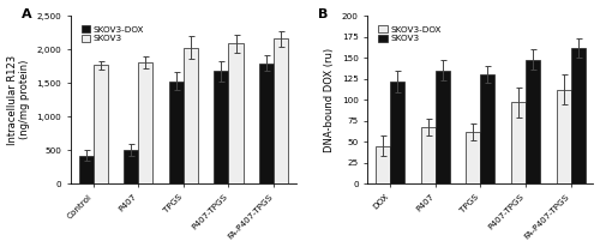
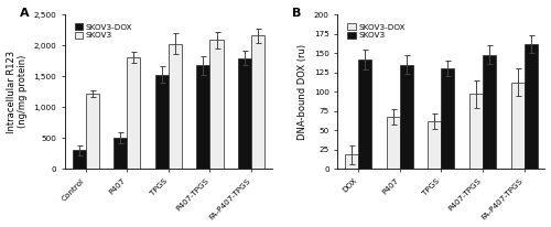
SKOV3-DOX/Control: 420 -> 300
SKOV3/Control: 1,770 -> 1,220
SKOV3-DOX/DOX: 45 -> 18
SKOV3/DOX: 122 -> 142
